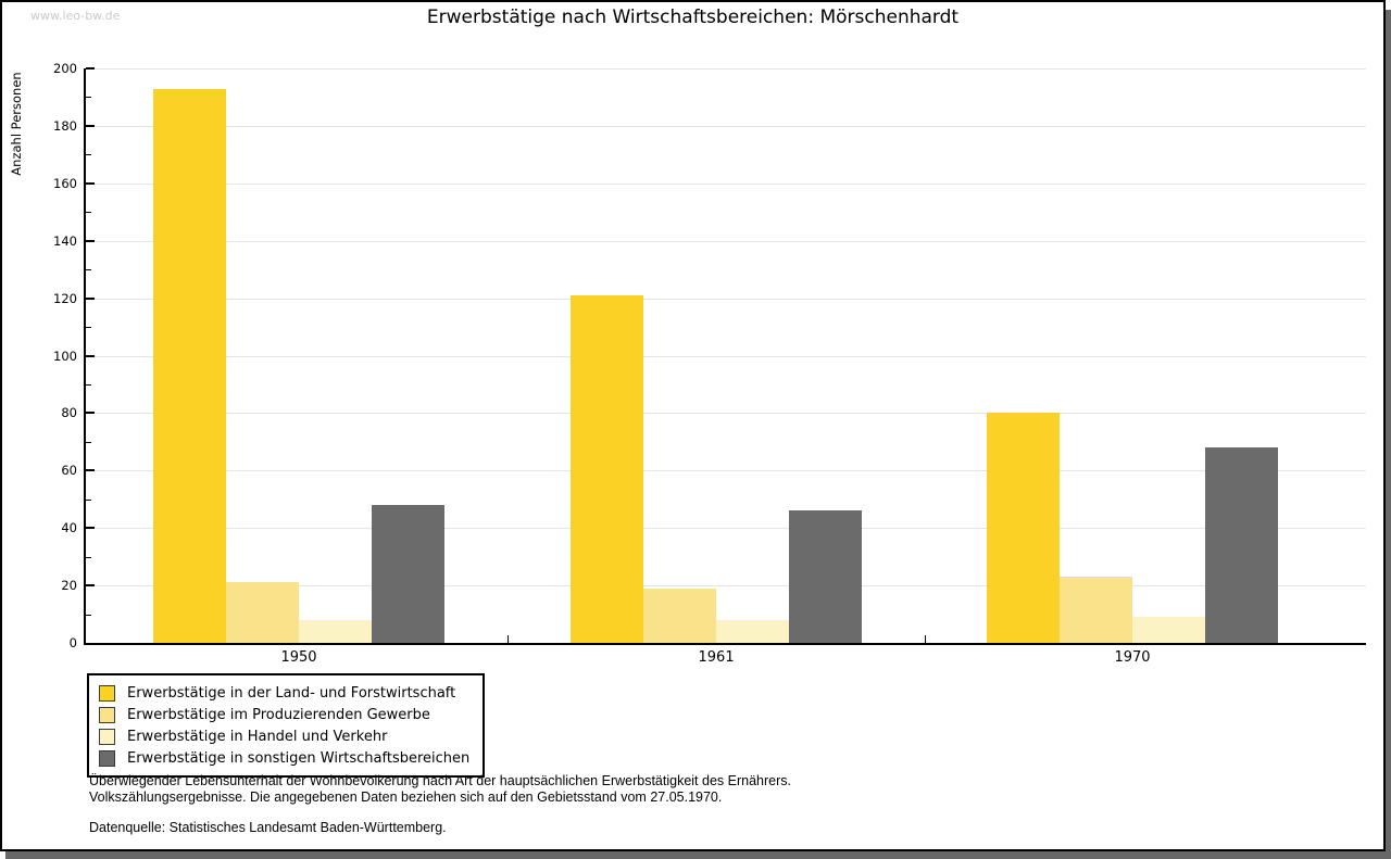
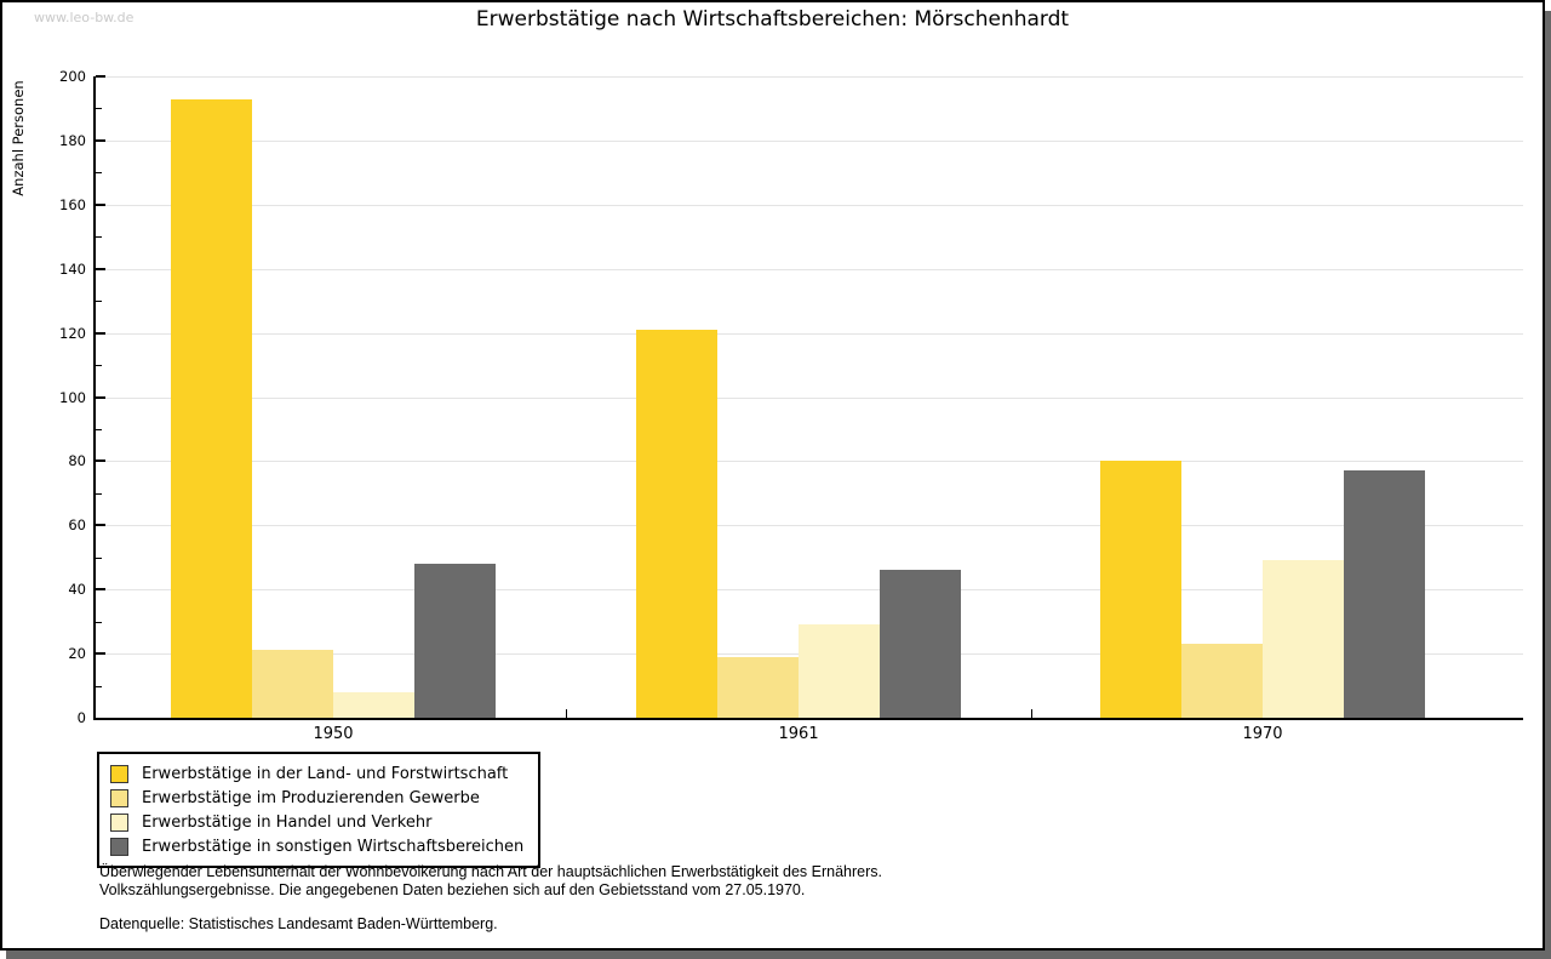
Erwerbstätige in Handel und Verkehr/1961: 8 -> 29
Erwerbstätige in Handel und Verkehr/1970: 9 -> 49
Erwerbstätige in sonstigen Wirtschaftsbereichen/1970: 68 -> 77
